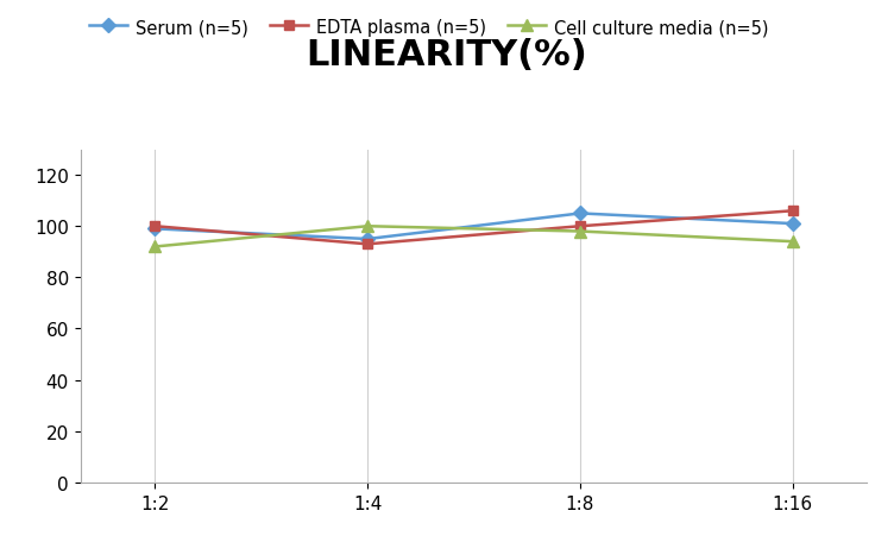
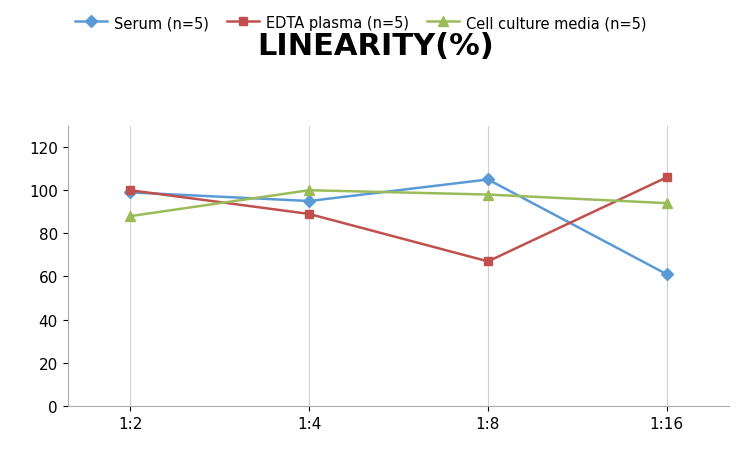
Cell culture media (n=5)/1:2: 92 -> 88
EDTA plasma (n=5)/1:4: 93 -> 89
EDTA plasma (n=5)/1:8: 100 -> 67
Serum (n=5)/1:16: 101 -> 61
